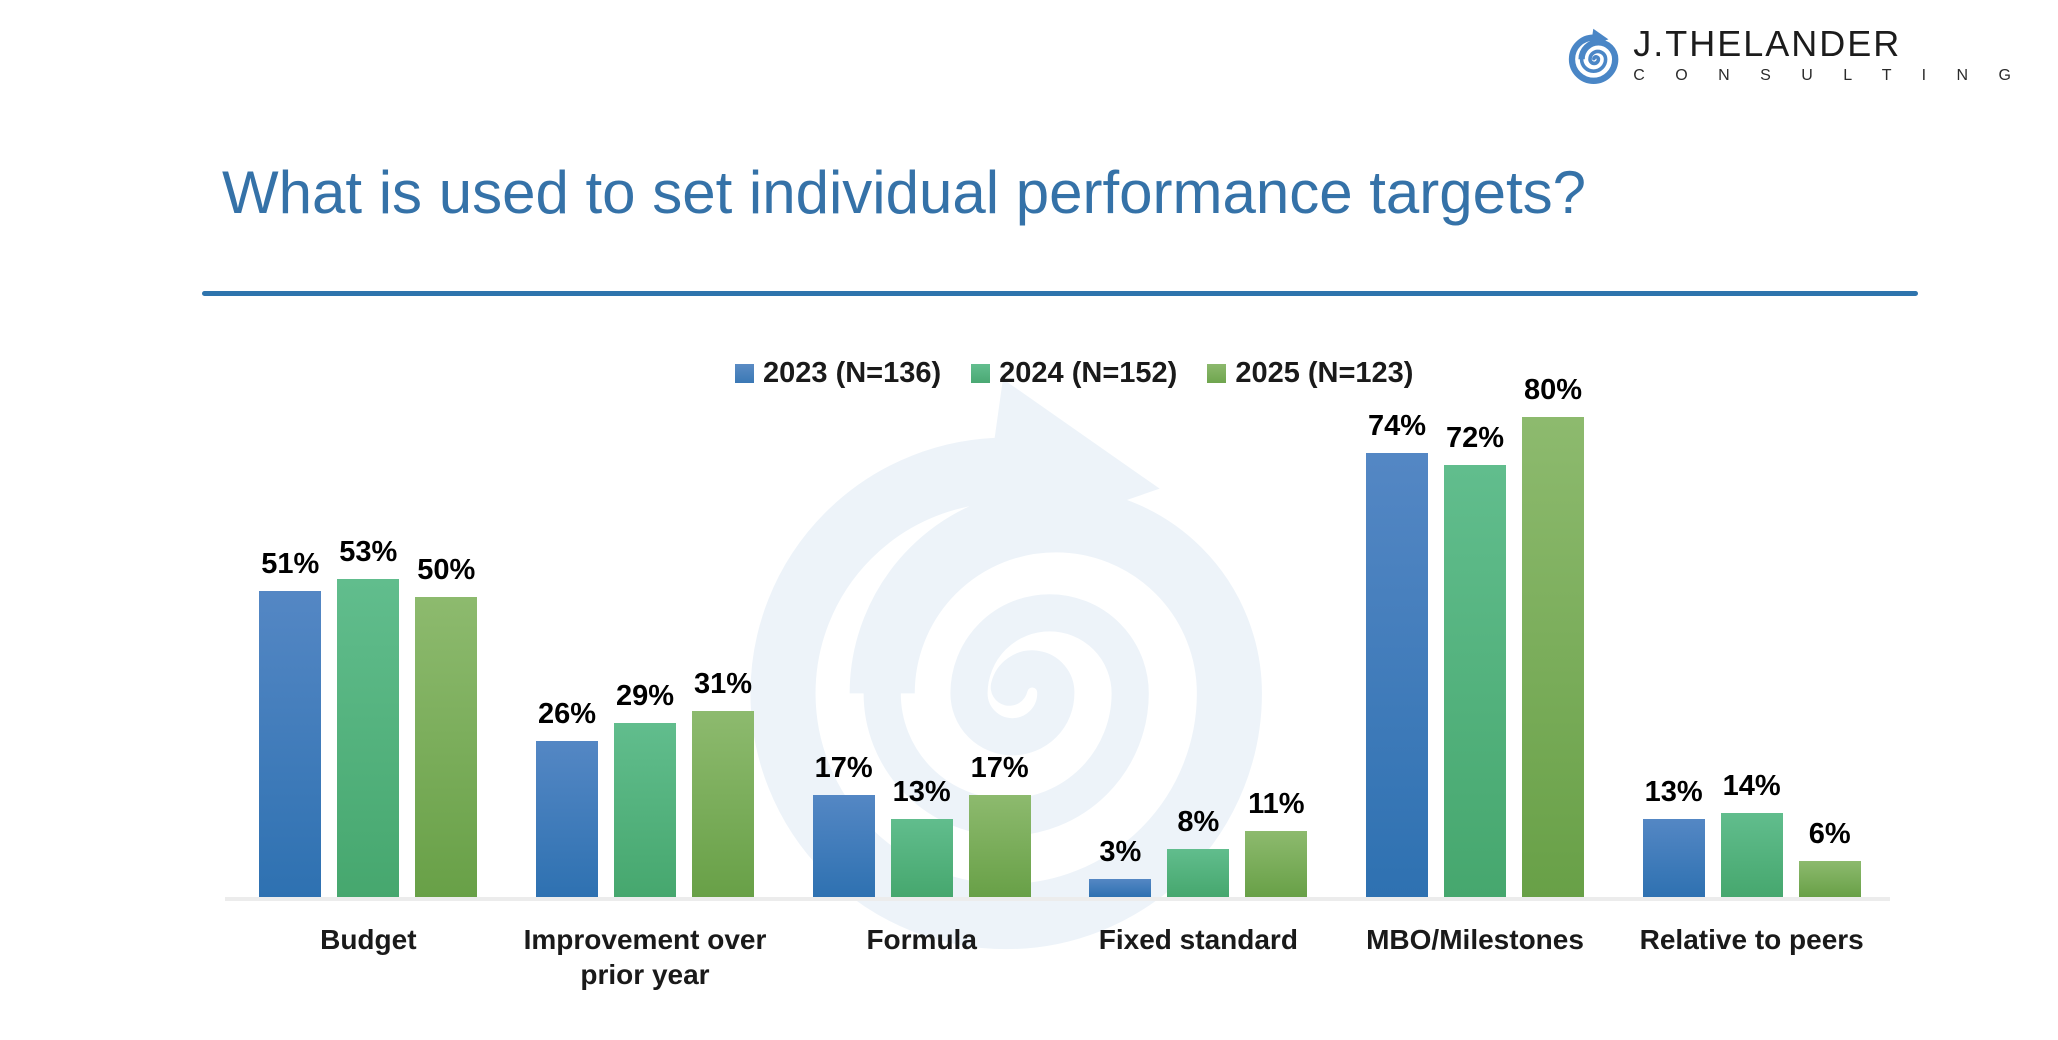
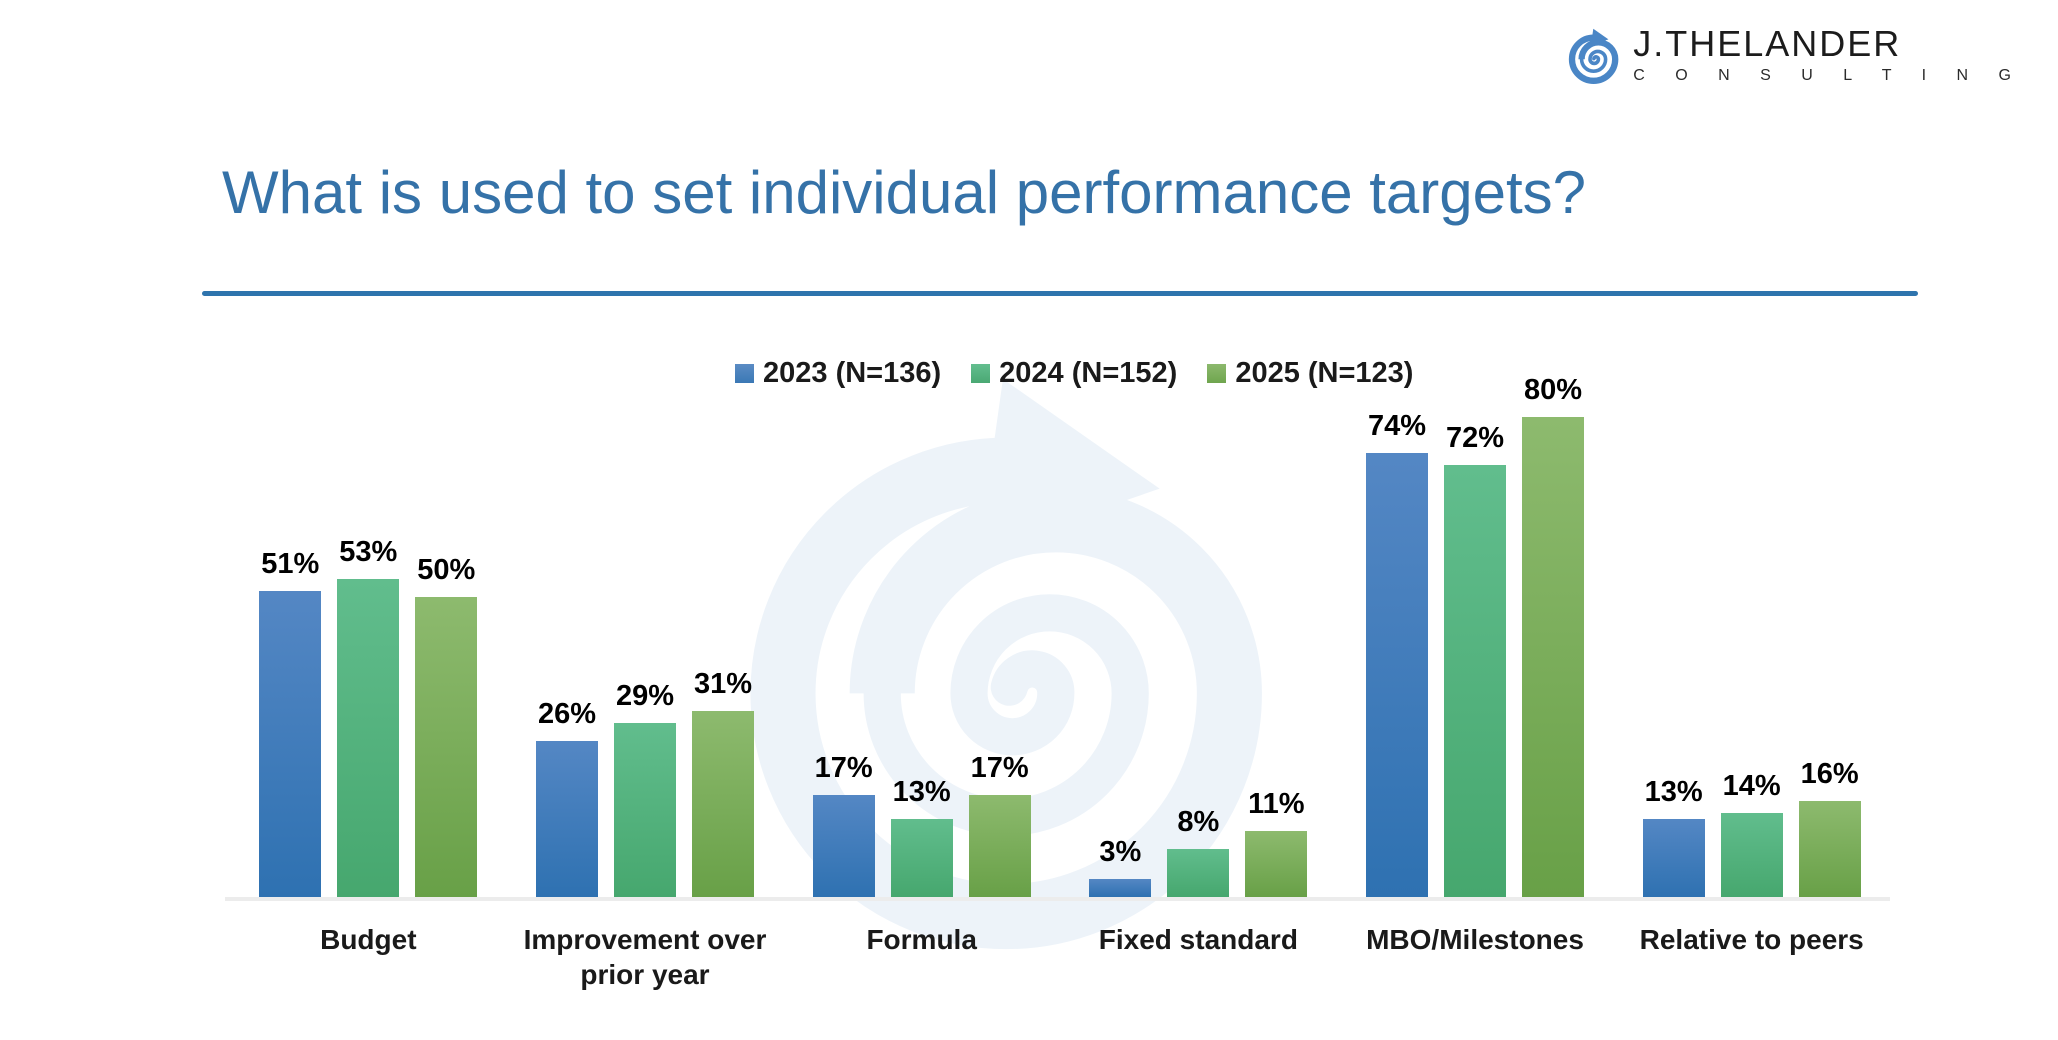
2025 (N=123)/Relative to peers: 6% -> 16%
